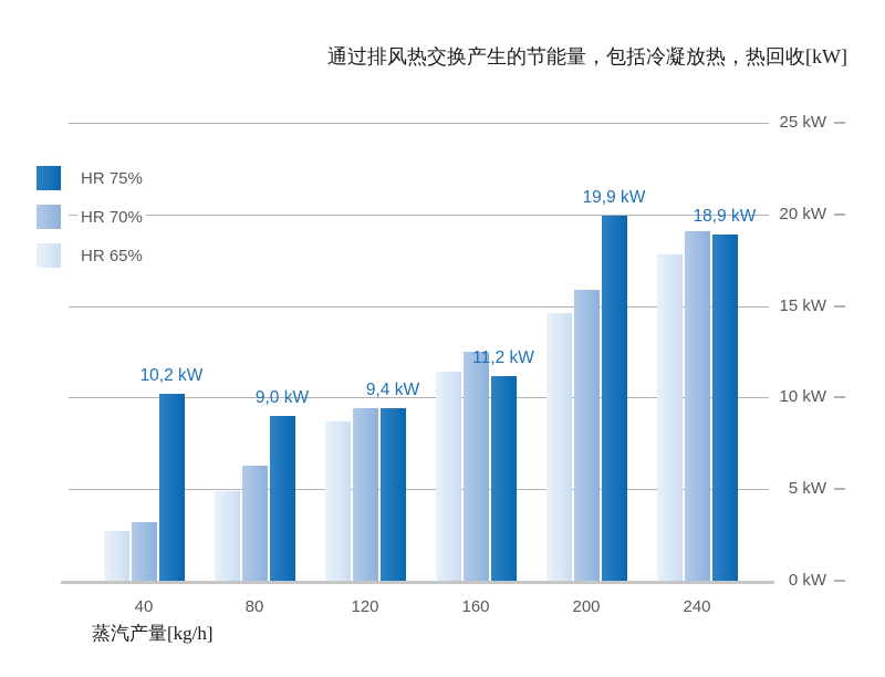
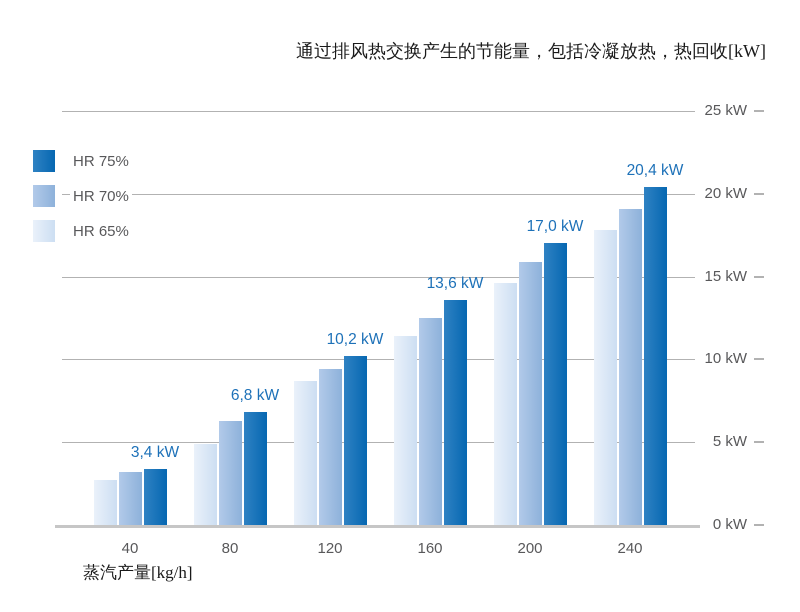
HR 75%/40: 10,2 -> 3,4
HR 75%/80: 9,0 -> 6,8
HR 75%/120: 9,4 -> 10,2
HR 75%/160: 11,2 -> 13,6
HR 75%/200: 19,9 -> 17,0
HR 75%/240: 18,9 -> 20,4
